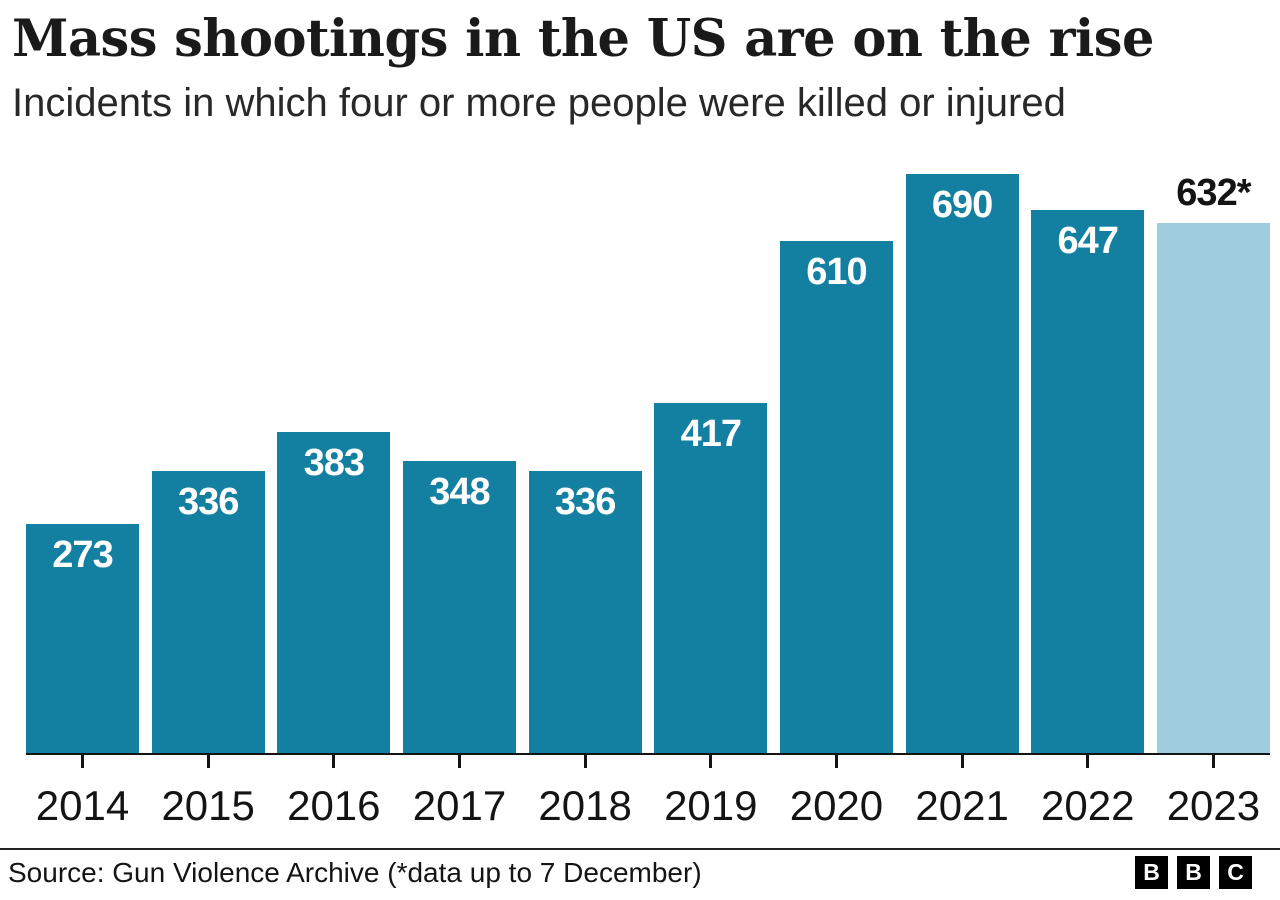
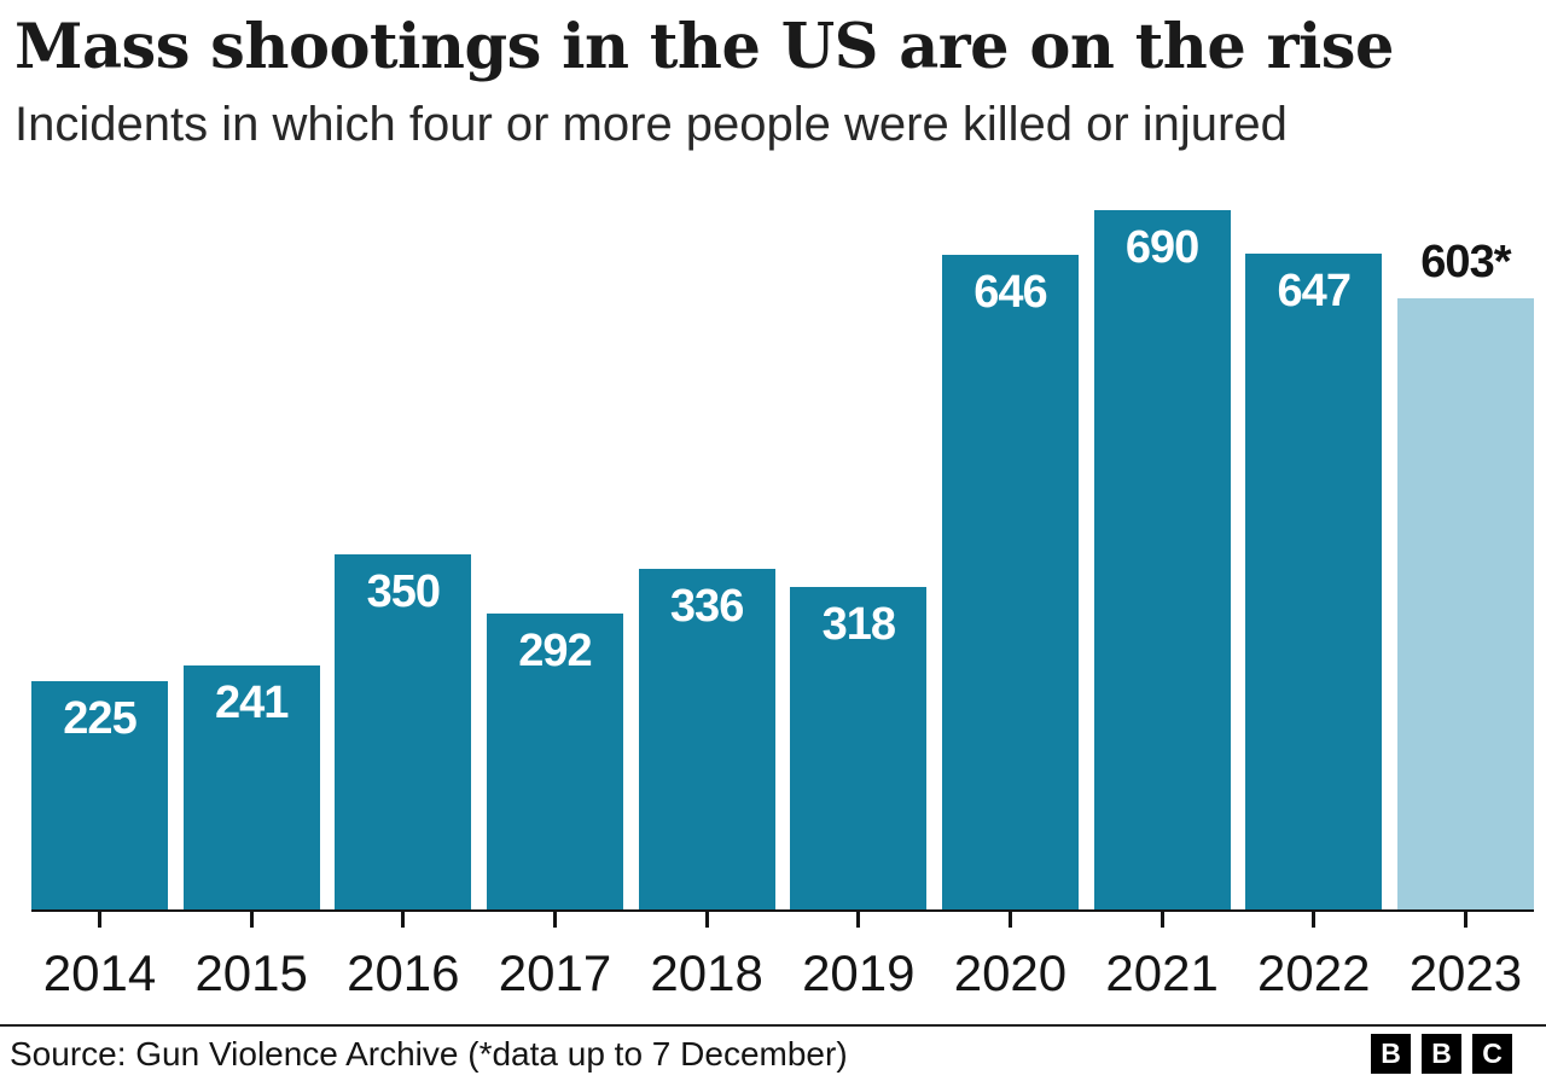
2014: 273 -> 225
2015: 336 -> 241
2016: 383 -> 350
2017: 348 -> 292
2019: 417 -> 318
2020: 610 -> 646
2023: 632 -> 603
